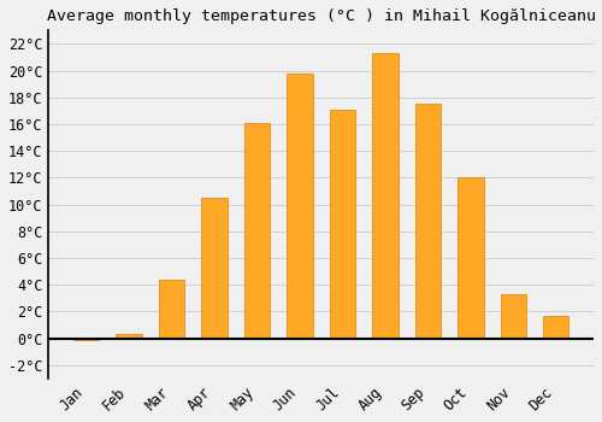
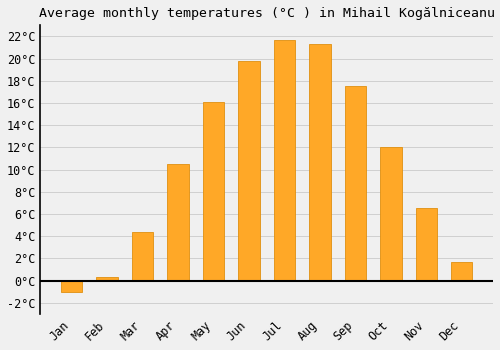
Jan: -0.1°C -> -1.0°C
Jul: 17.1°C -> 21.7°C
Nov: 3.3°C -> 6.5°C
